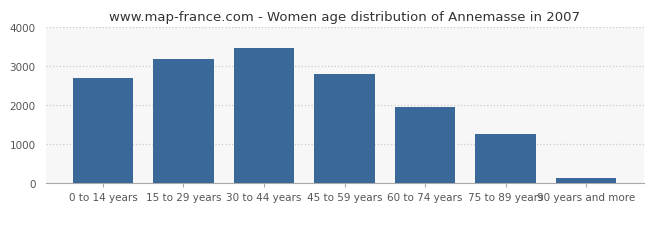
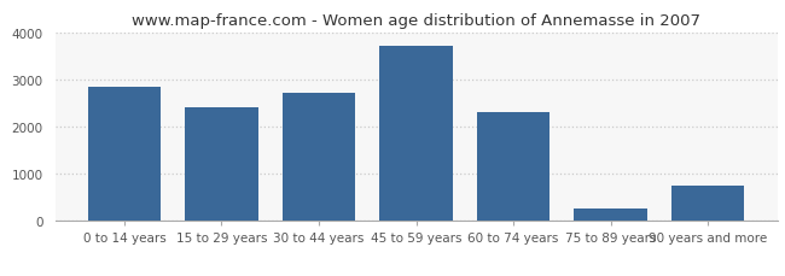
0 to 14 years: 2680 -> 2850
15 to 29 years: 3180 -> 2400
30 to 44 years: 3450 -> 2700
45 to 59 years: 2800 -> 3700
60 to 74 years: 1950 -> 2300
75 to 89 years: 1250 -> 250
90 years and more: 140 -> 750
